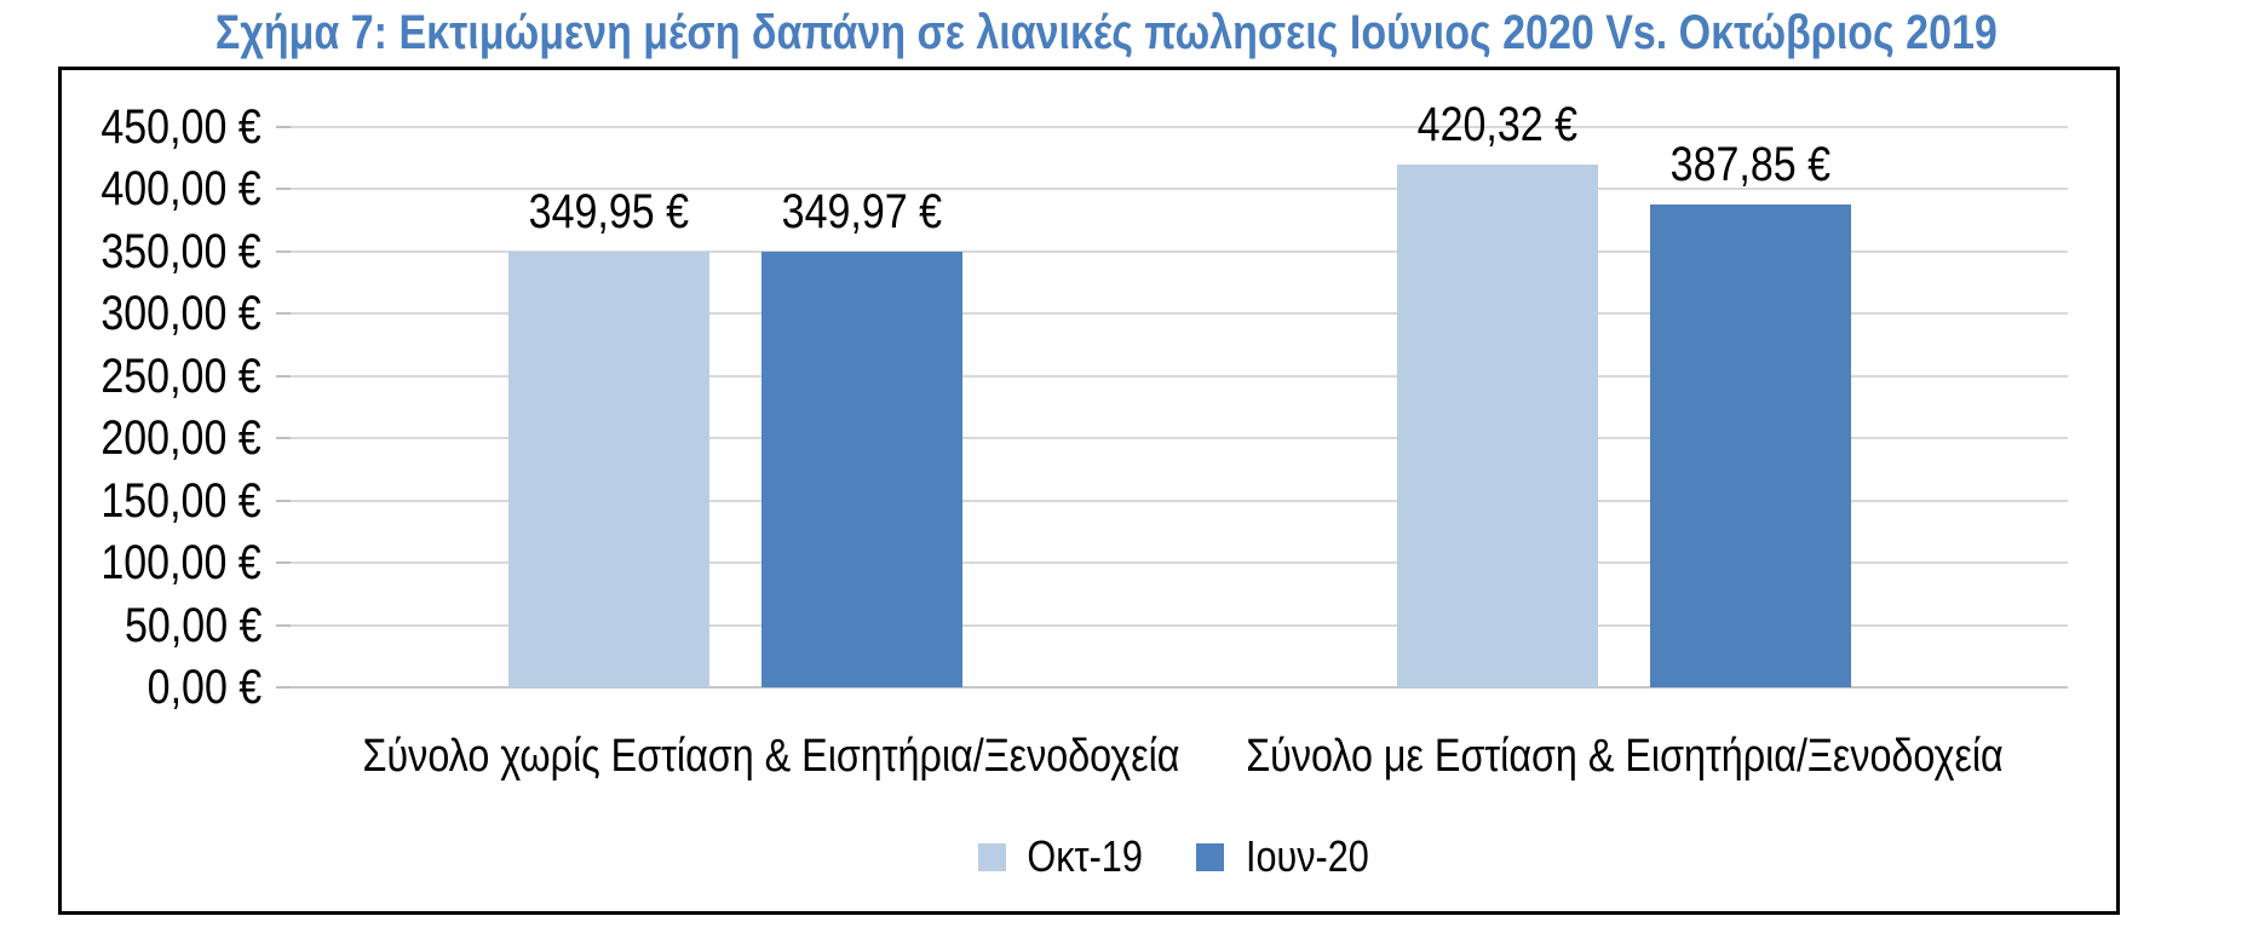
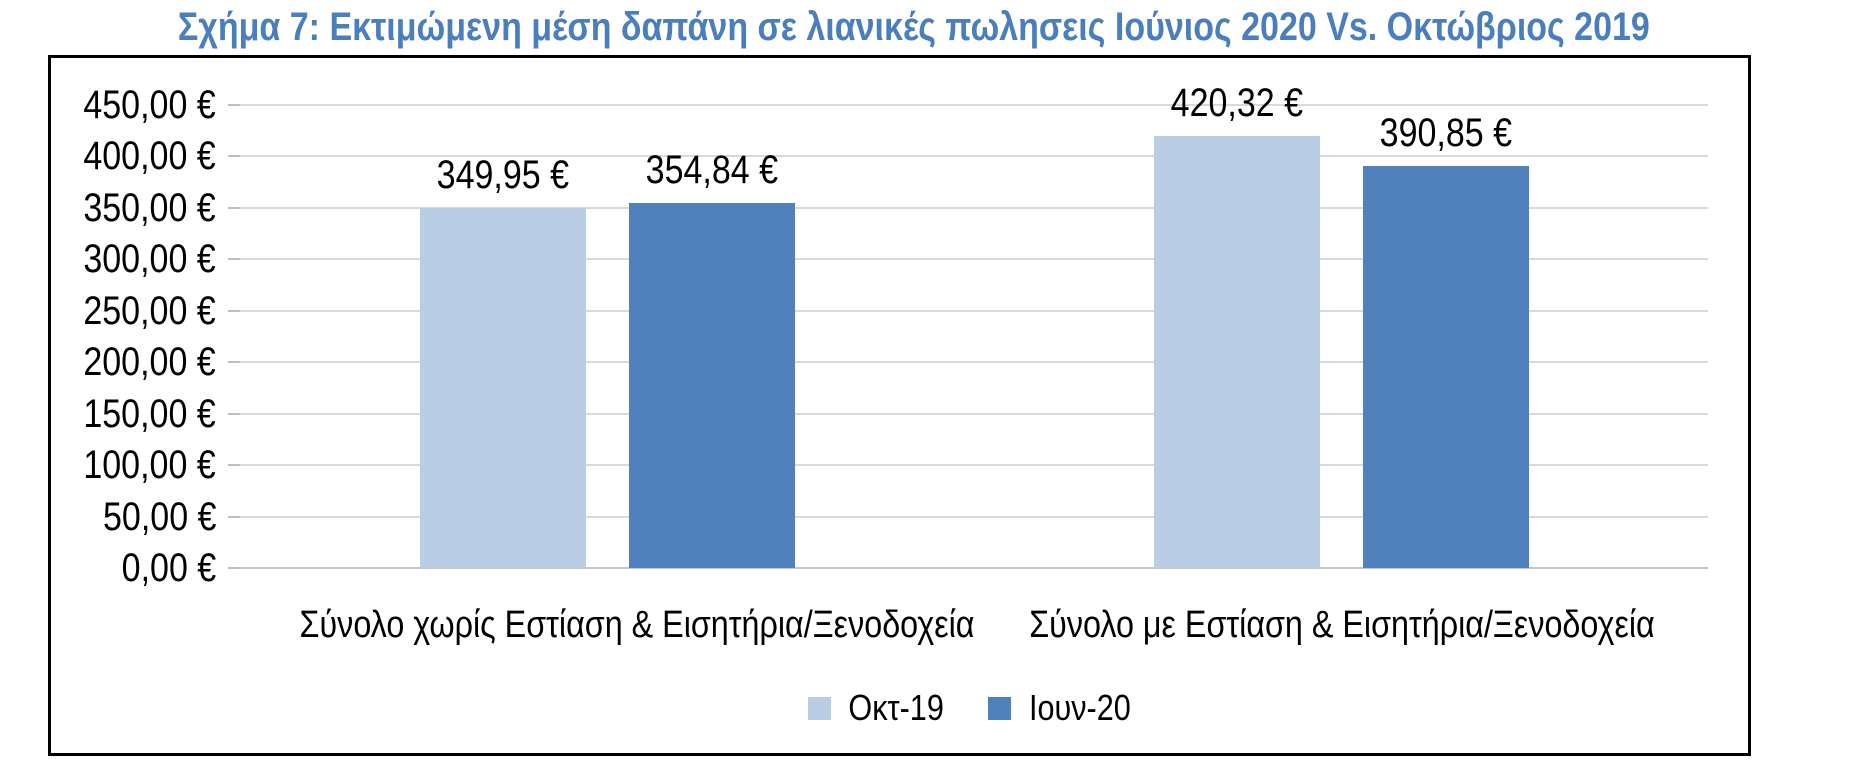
Ιουν-20/Σύνολο χωρίς Εστίαση & Εισητήρια/Ξενοδοχεία: 349,97 -> 354,84
Ιουν-20/Σύνολο με Εστίαση & Εισητήρια/Ξενοδοχεία: 387,85 -> 390,85
